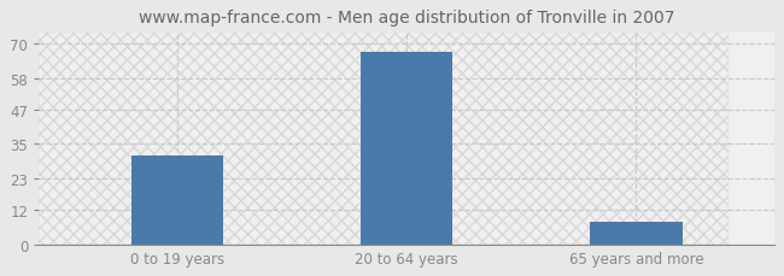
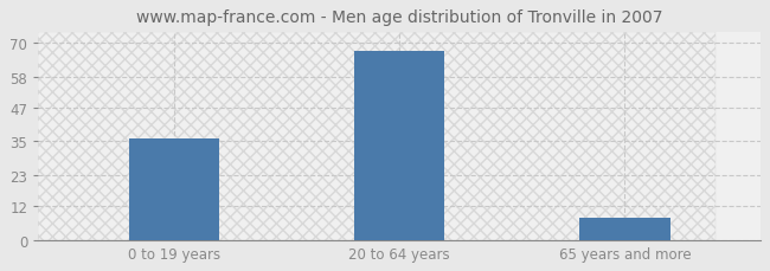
0 to 19 years: 31 -> 36
